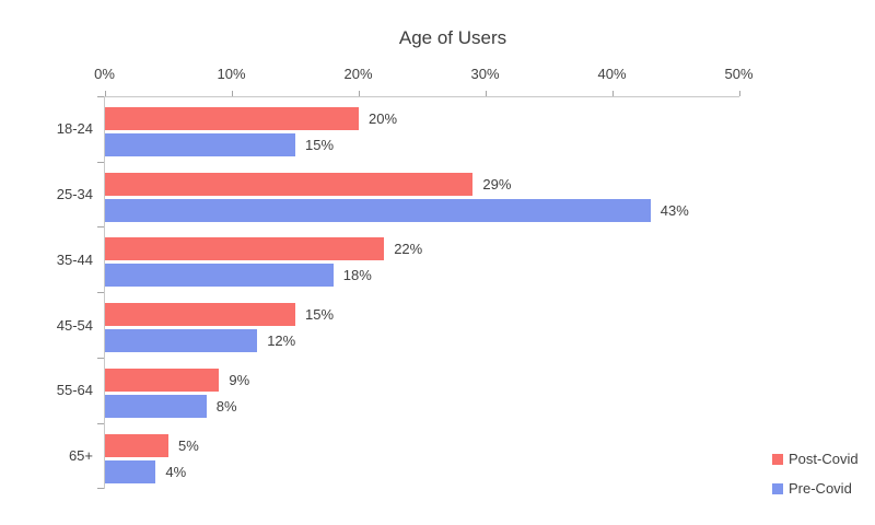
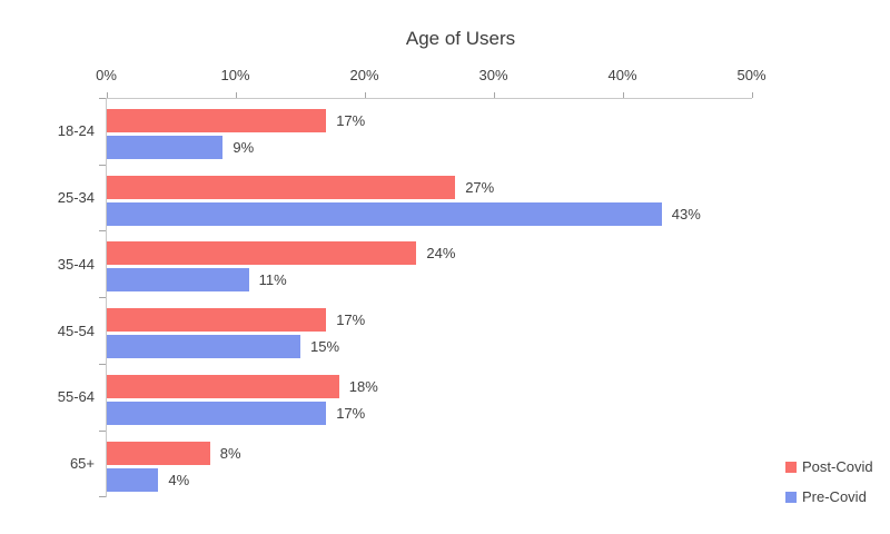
Post-Covid/18-24: 20% -> 17%
Pre-Covid/18-24: 15% -> 9%
Post-Covid/25-34: 29% -> 27%
Post-Covid/35-44: 22% -> 24%
Pre-Covid/35-44: 18% -> 11%
Post-Covid/45-54: 15% -> 17%
Pre-Covid/45-54: 12% -> 15%
Post-Covid/55-64: 9% -> 18%
Pre-Covid/55-64: 8% -> 17%
Post-Covid/65+: 5% -> 8%
